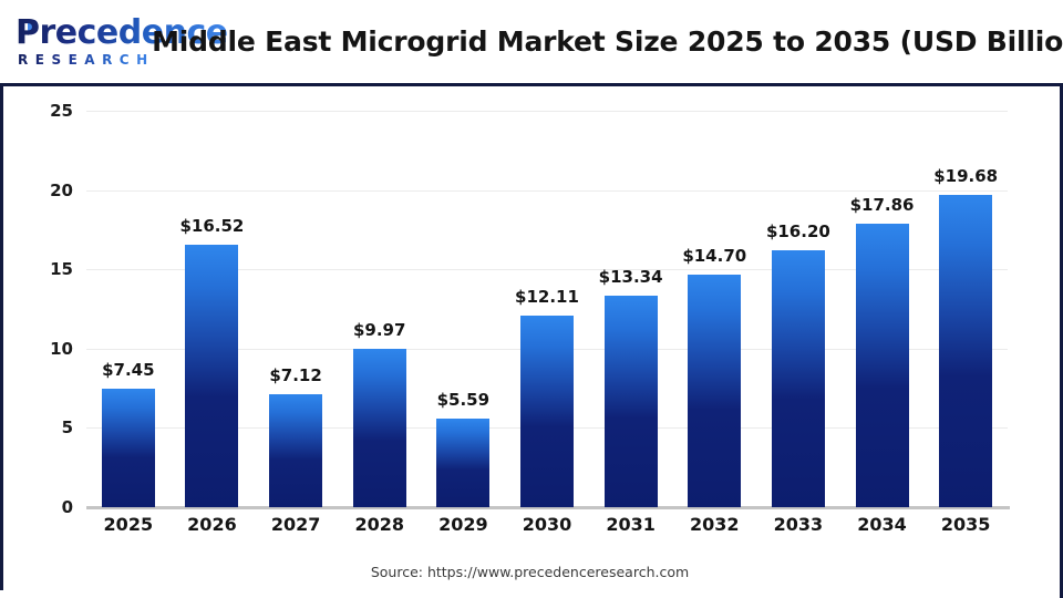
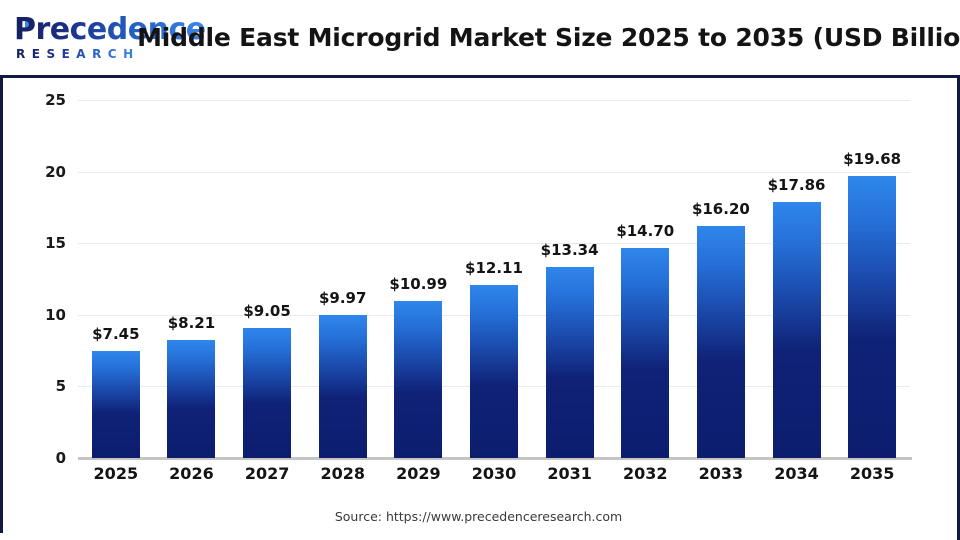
2026: $16.52 -> $8.21
2027: $7.12 -> $9.05
2029: $5.59 -> $10.99
